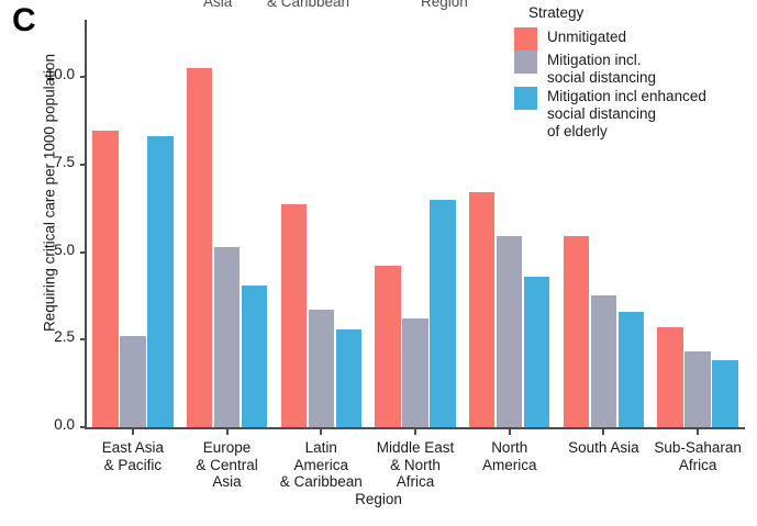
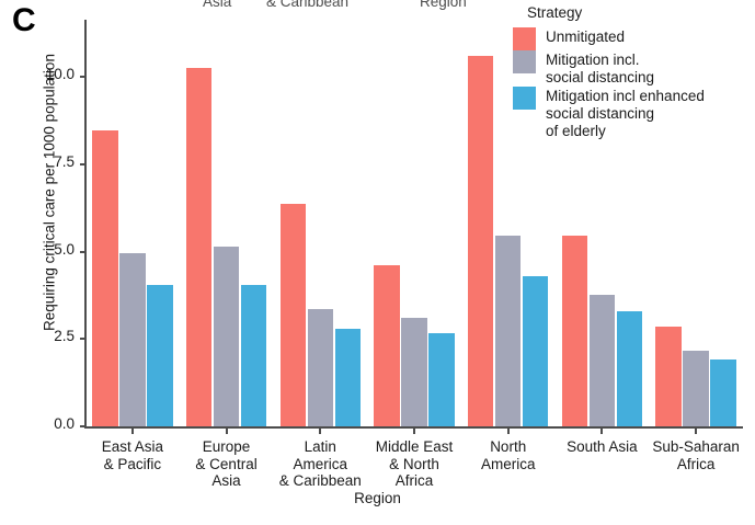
Mitigation incl. social distancing/East Asia & Pacific: 2.6 -> 5.0
Mitigation incl enhanced social distancing of elderly/East Asia & Pacific: 8.3 -> 4.0
Mitigation incl enhanced social distancing of elderly/Middle East & North Africa: 6.5 -> 2.6
Unmitigated/North America: 6.7 -> 10.6
